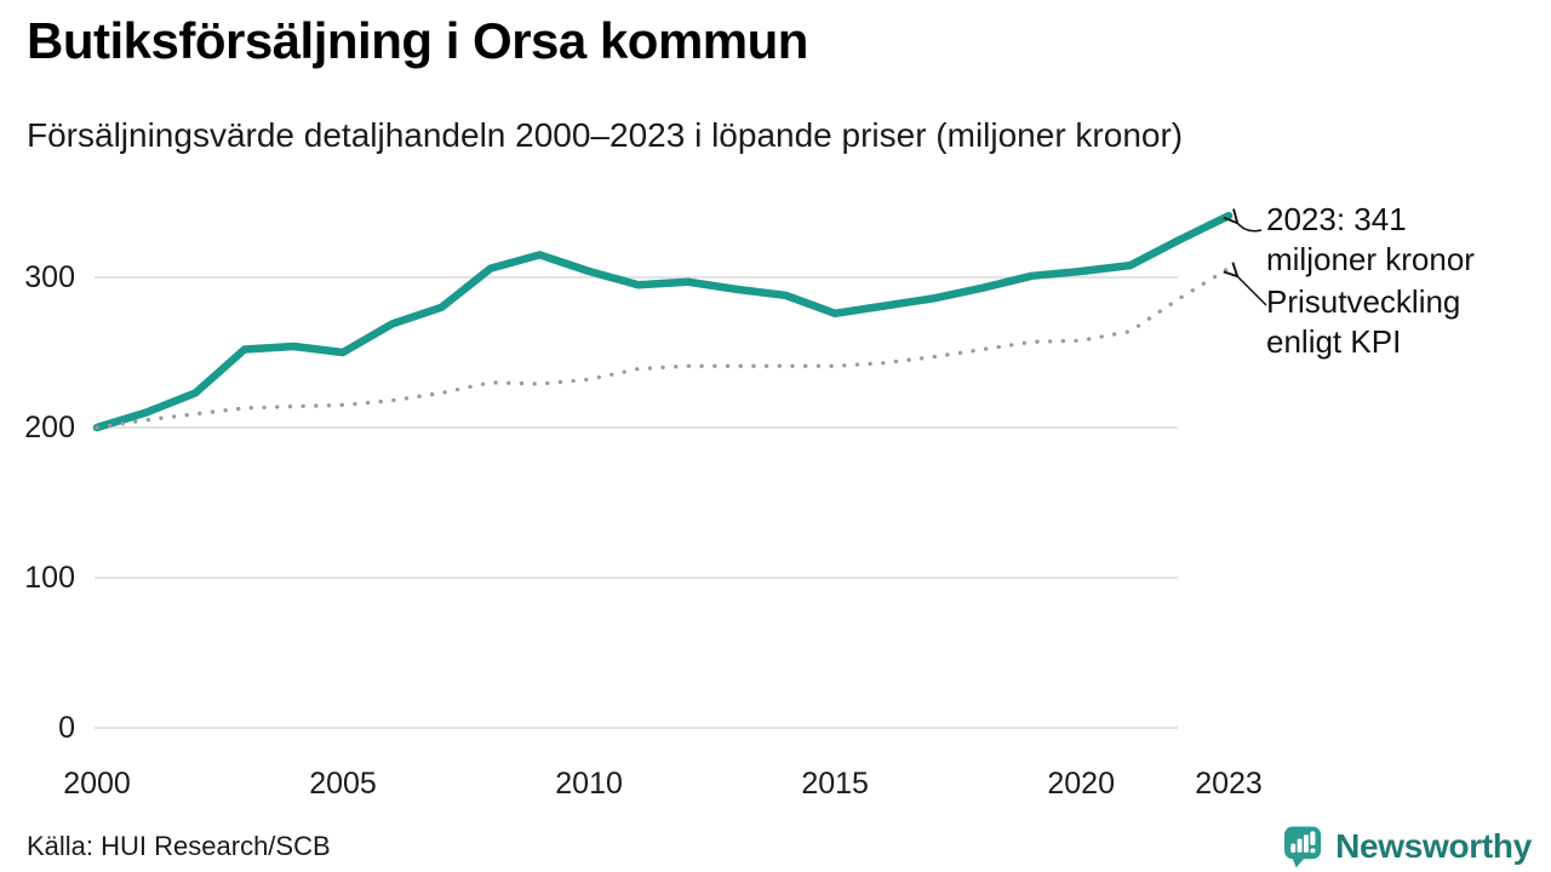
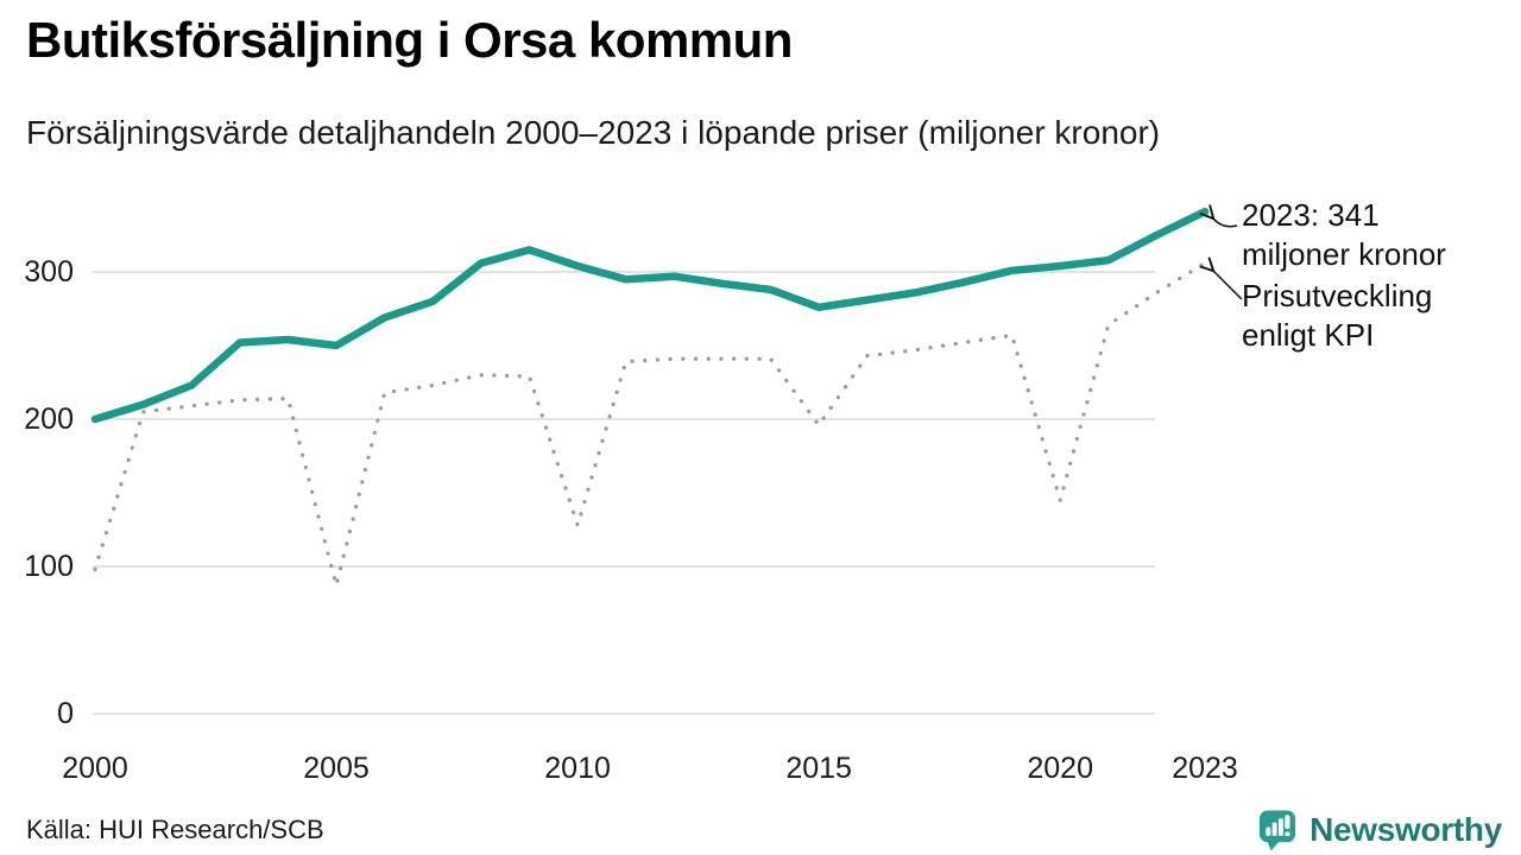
Prisutveckling enligt KPI/2000: 200 -> 98
Prisutveckling enligt KPI/2005: 215 -> 87
Prisutveckling enligt KPI/2010: 232 -> 128
Prisutveckling enligt KPI/2015: 241 -> 196
Prisutveckling enligt KPI/2020: 258 -> 145
